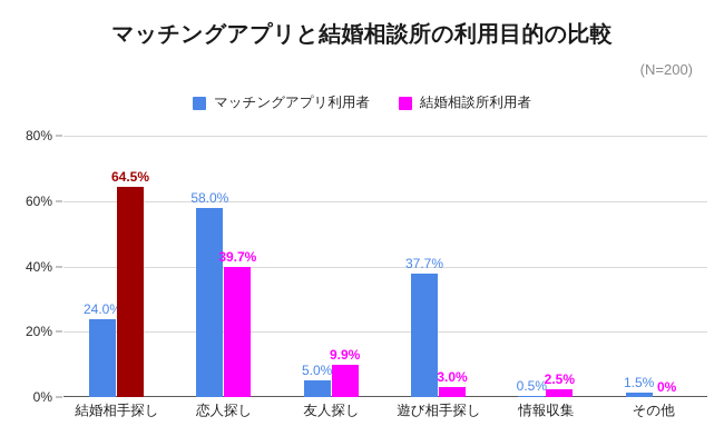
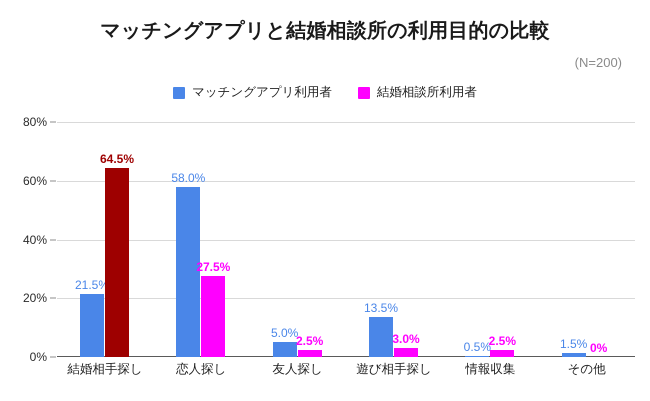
マッチングアプリ利用者/結婚相手探し: 24.0% -> 21.5%
結婚相談所利用者/恋人探し: 39.7% -> 27.5%
結婚相談所利用者/友人探し: 9.9% -> 2.5%
マッチングアプリ利用者/遊び相手探し: 37.7% -> 13.5%
